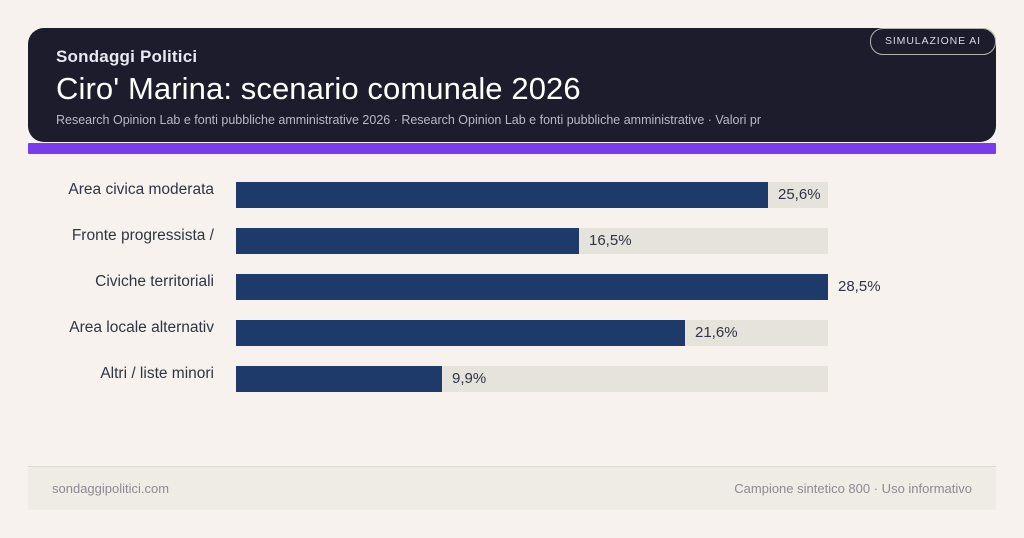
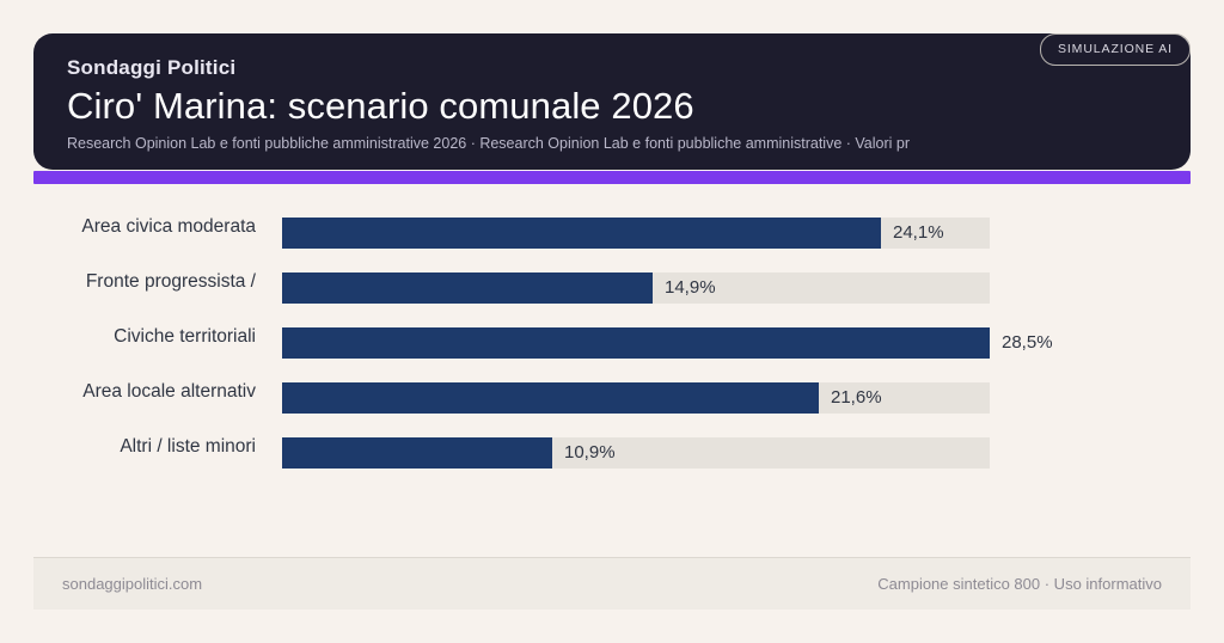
Area civica moderata: 25,6% -> 24,1%
Fronte progressista /: 16,5% -> 14,9%
Altri / liste minori: 9,9% -> 10,9%
